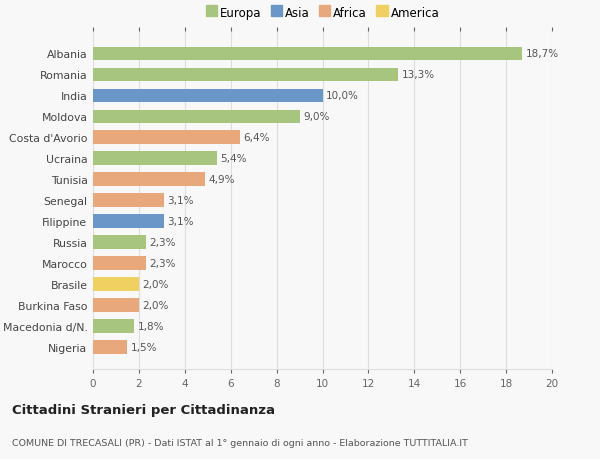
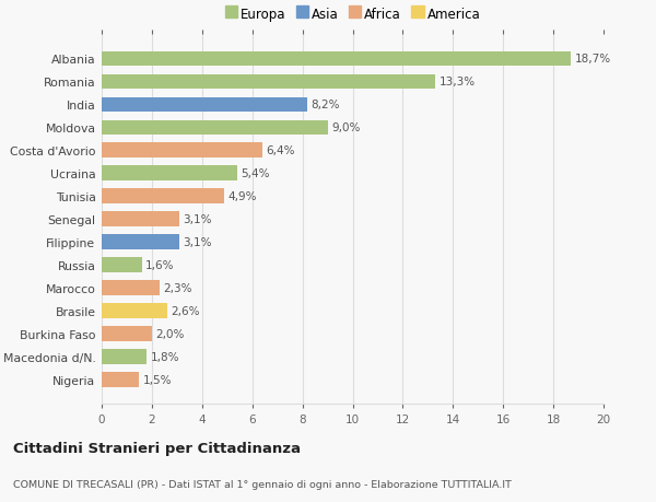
India: 10,0% -> 8,2%
Russia: 2,3% -> 1,6%
Brasile: 2,0% -> 2,6%
